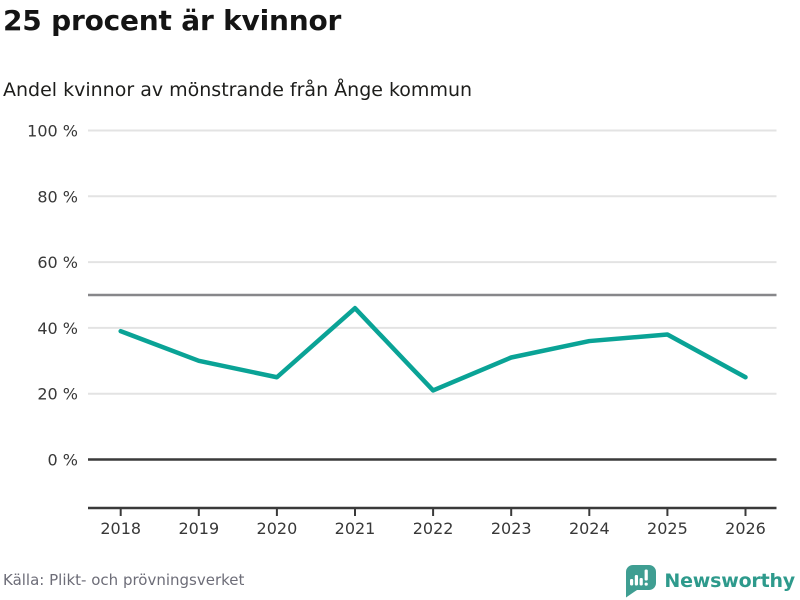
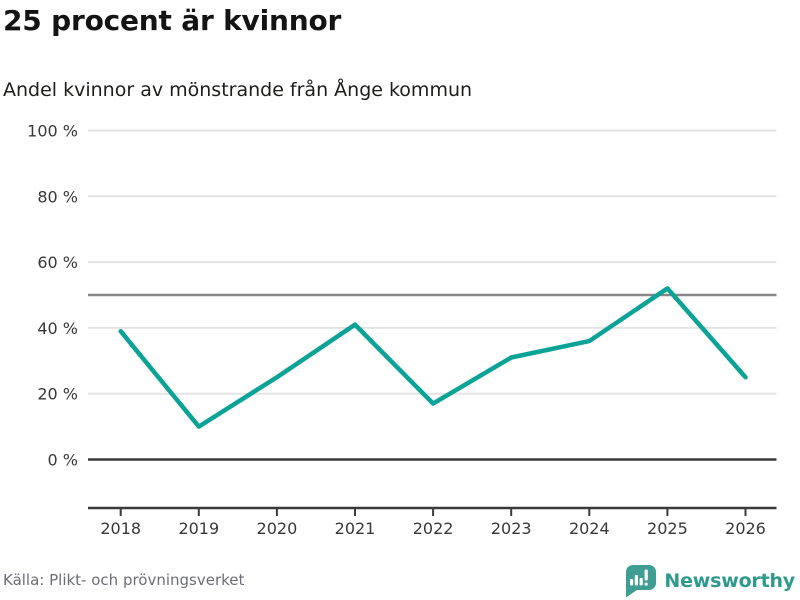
2019: 30% -> 10%
2021: 46% -> 41%
2022: 21% -> 17%
2025: 38% -> 52%
